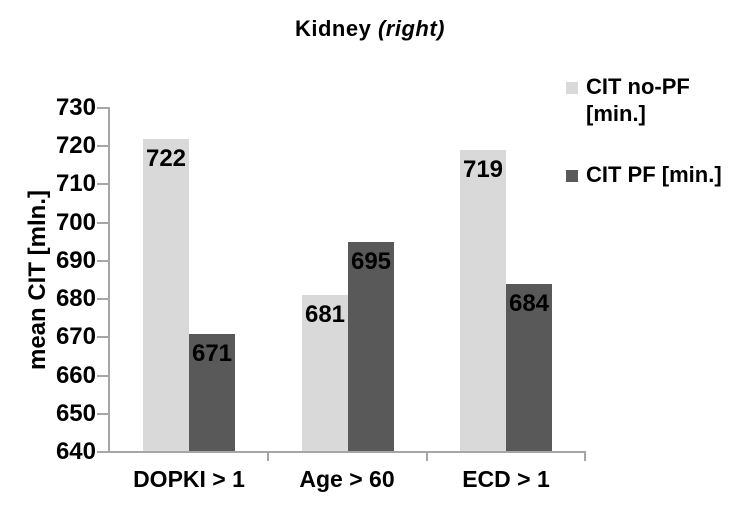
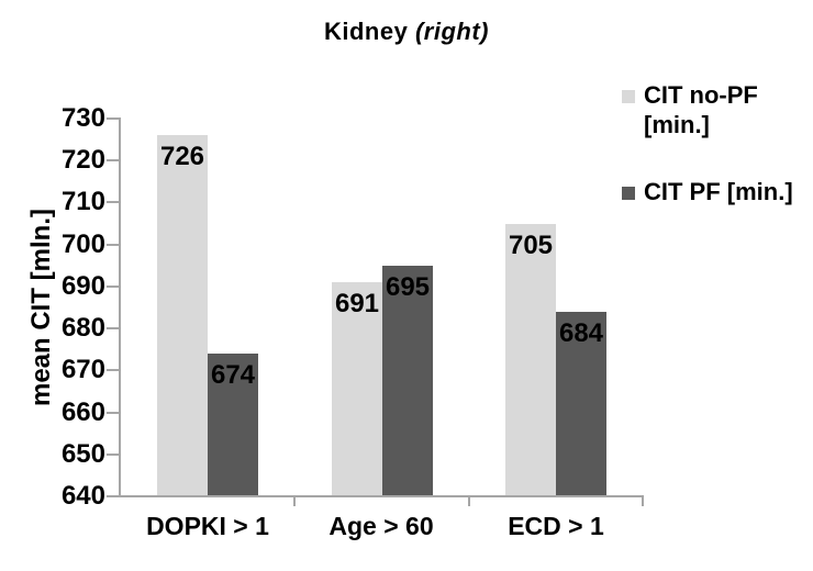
CIT no-PF [min.]/DOPKI > 1: 722 -> 726
CIT PF [min.]/DOPKI > 1: 671 -> 674
CIT no-PF [min.]/Age > 60: 681 -> 691
CIT no-PF [min.]/ECD > 1: 719 -> 705
